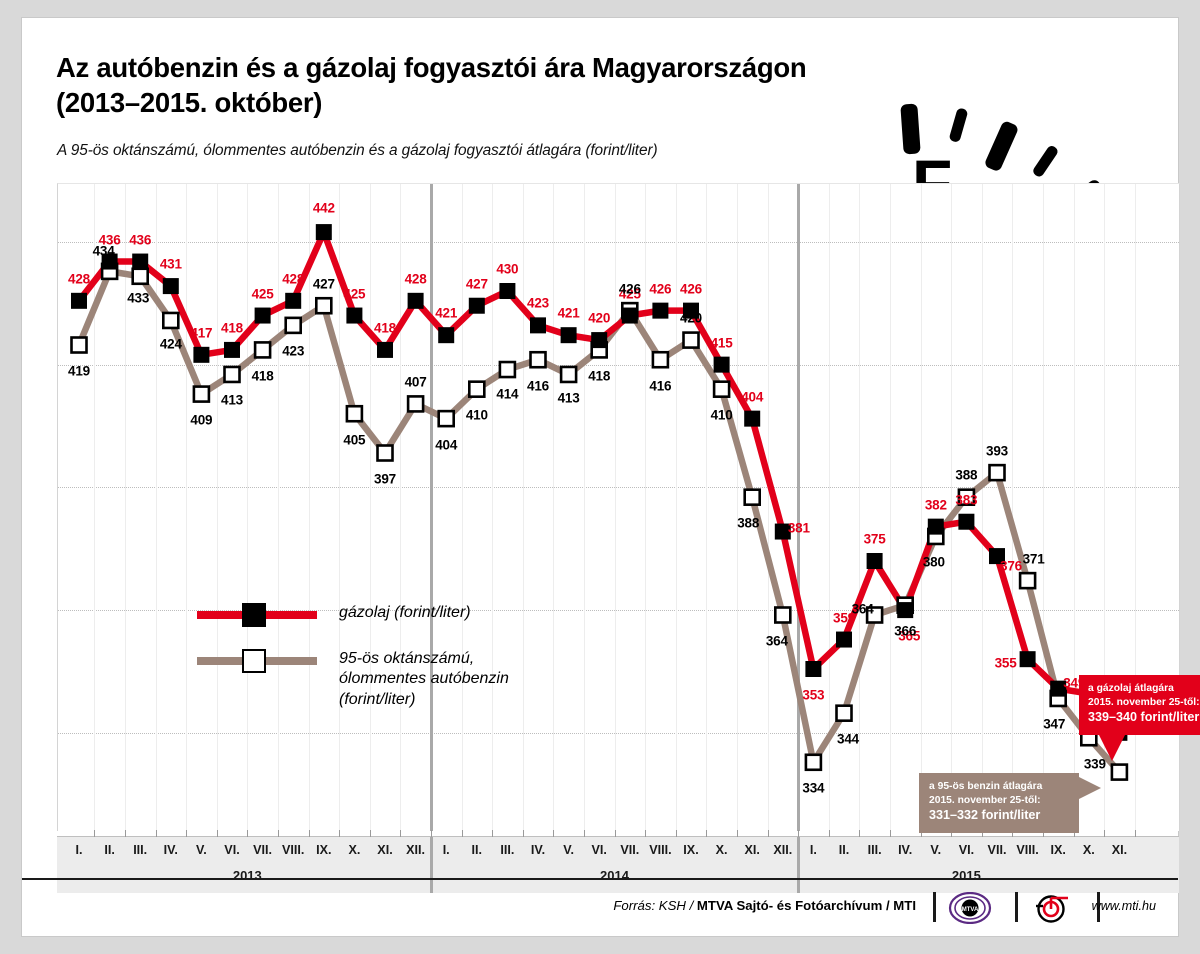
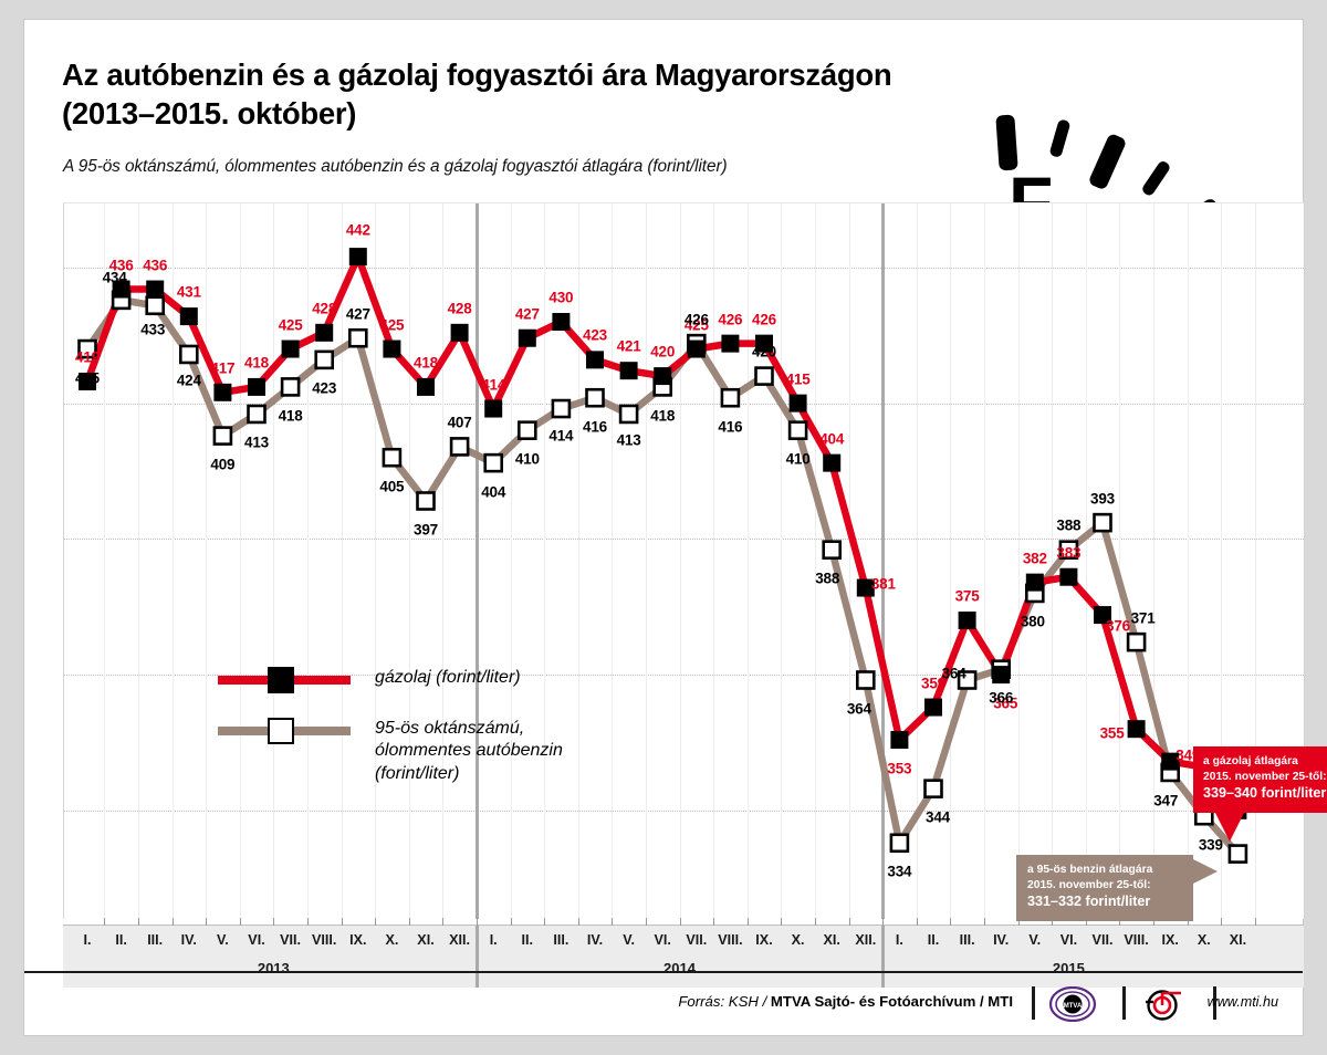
gázolaj (forint/liter)/2013 I.: 428 -> 419
95-ös oktánszámú, ólommentes autóbenzin (forint/liter)/2013 I.: 419 -> 425
gázolaj (forint/liter)/2014 I.: 421 -> 414
